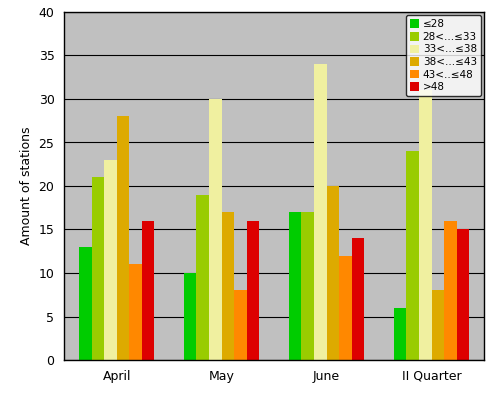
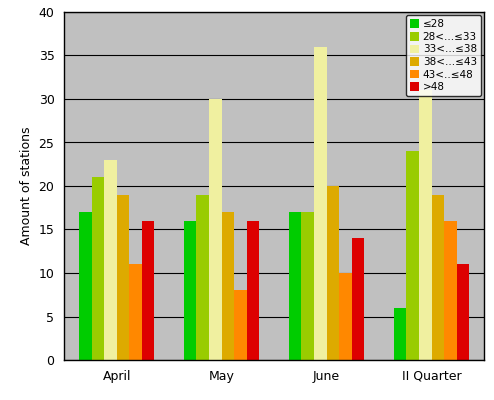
≤28/April: 13 -> 17
38<...≤43/April: 28 -> 19
≤28/May: 10 -> 16
33<...≤38/June: 34 -> 36
43<..≤48/June: 12 -> 10
38<...≤43/II Quarter: 8 -> 19
>48/II Quarter: 15 -> 11
